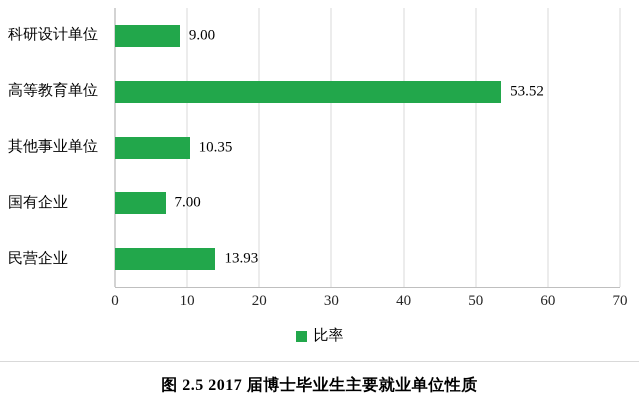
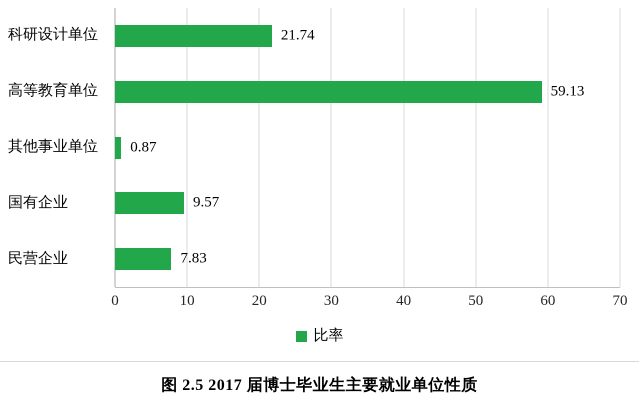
科研设计单位: 9.00 -> 21.74
高等教育单位: 53.52 -> 59.13
其他事业单位: 10.35 -> 0.87
国有企业: 7.00 -> 9.57
民营企业: 13.93 -> 7.83
